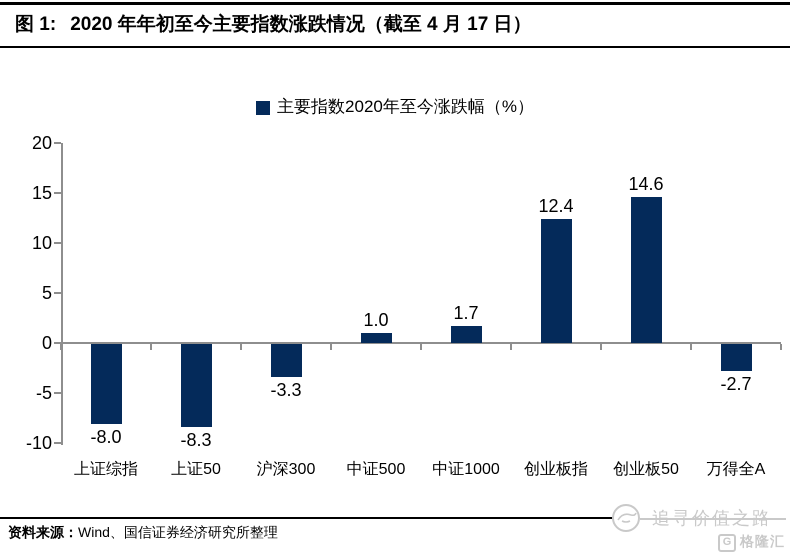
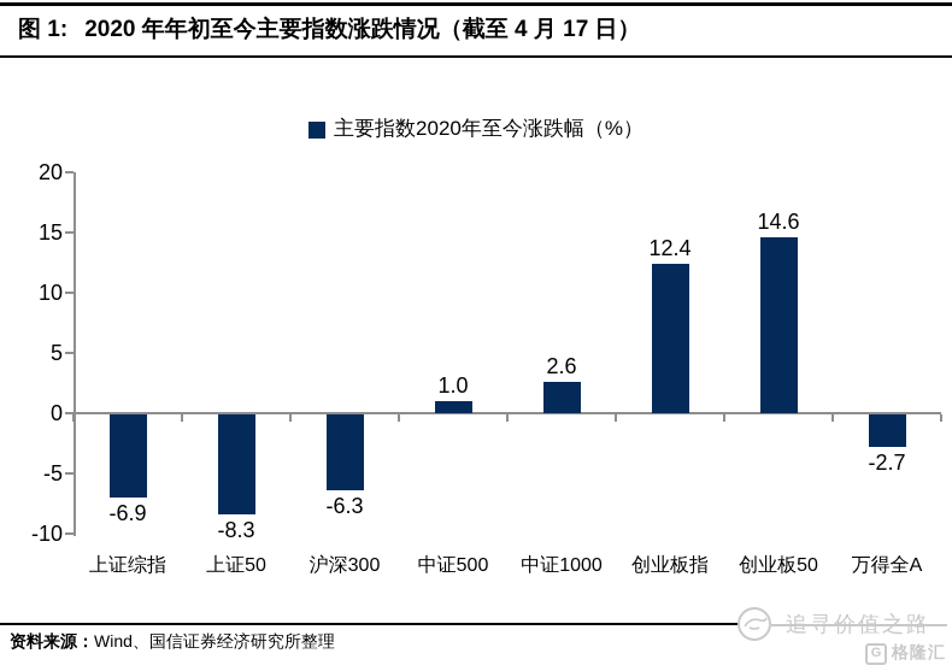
上证综指: -8.0 -> -6.9
沪深300: -3.3 -> -6.3
中证1000: 1.7 -> 2.6
